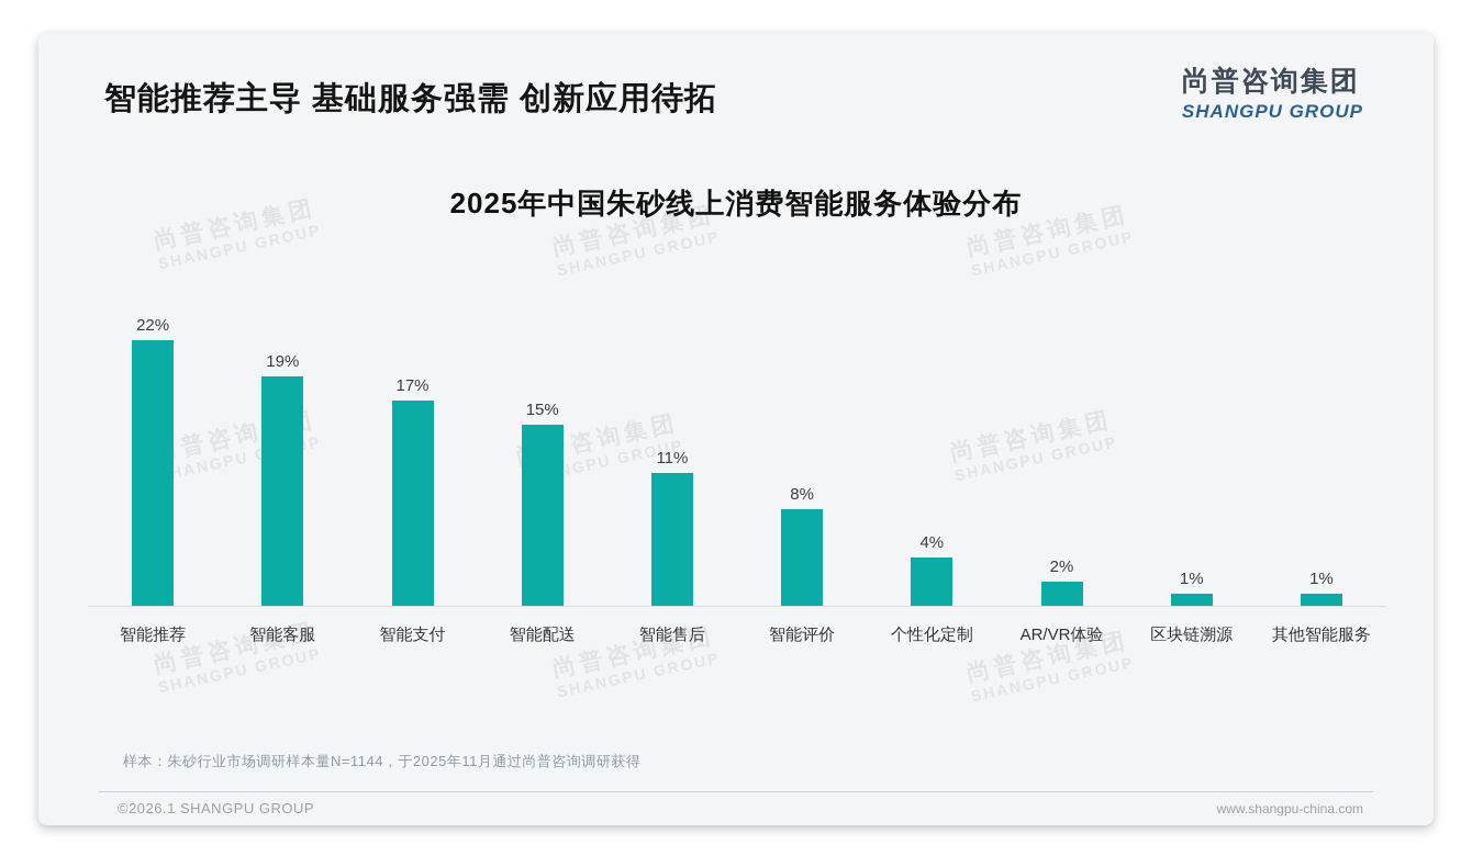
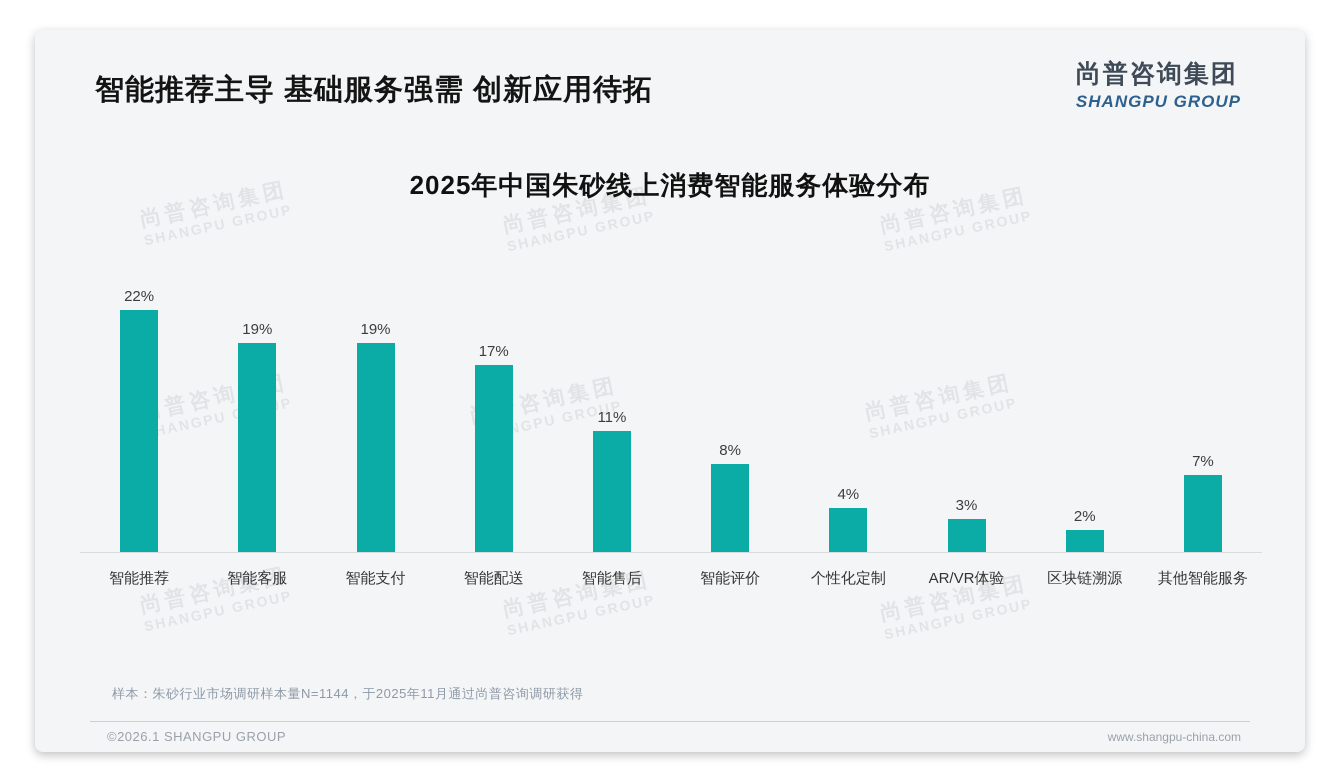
智能支付: 17% -> 19%
智能配送: 15% -> 17%
AR/VR体验: 2% -> 3%
区块链溯源: 1% -> 2%
其他智能服务: 1% -> 7%
